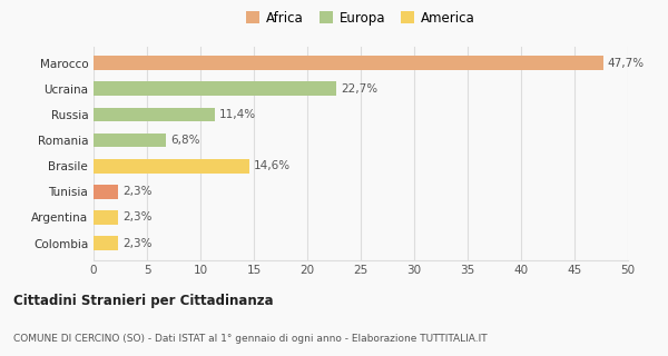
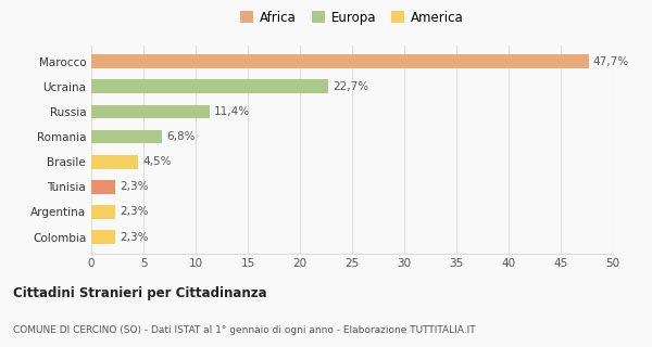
Brasile: 14,6% -> 4,5%
